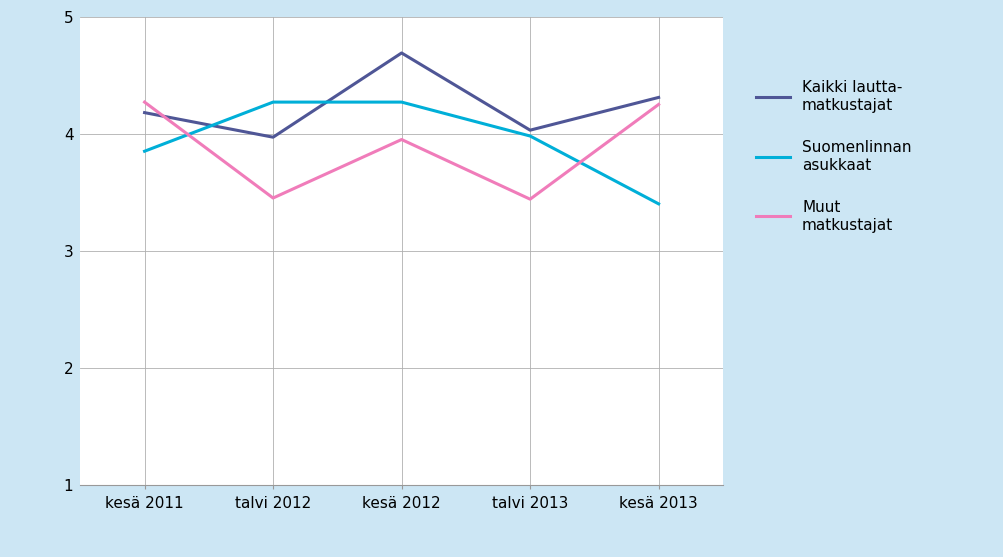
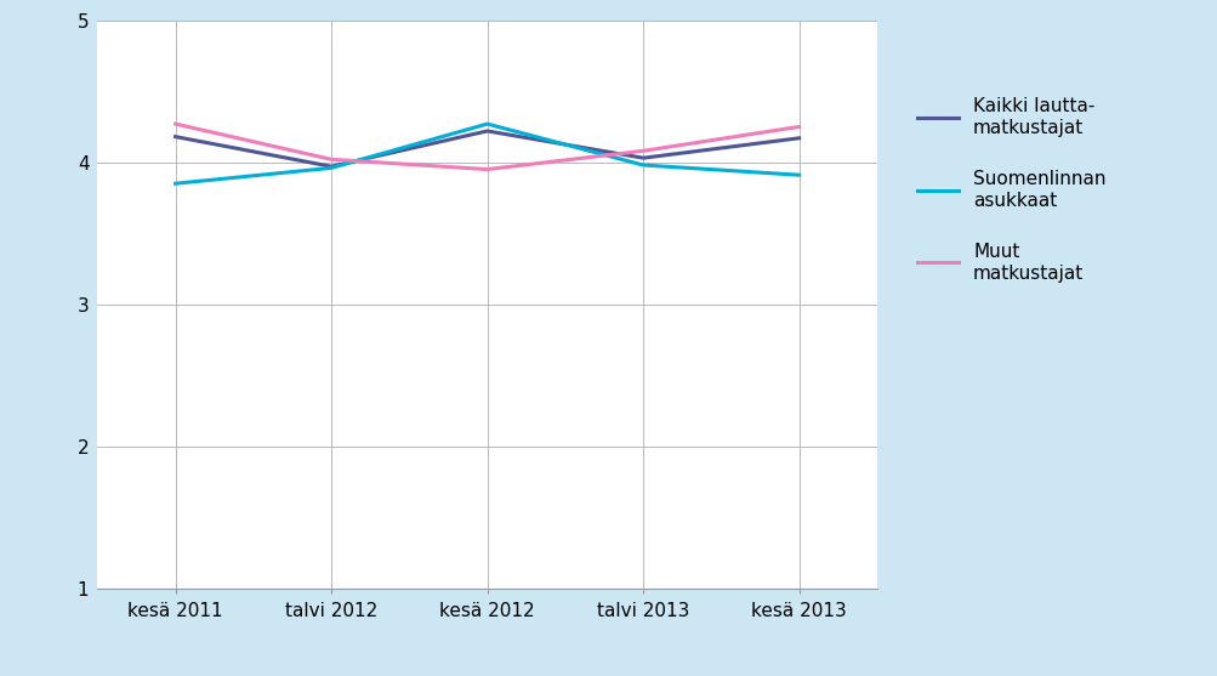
Suomenlinnan asukkaat/talvi 2012: 4.27 -> 3.96
Muut matkustajat/talvi 2012: 3.45 -> 4.02
Kaikki lautta- matkustajat/kesä 2012: 4.69 -> 4.22
Muut matkustajat/talvi 2013: 3.44 -> 4.08
Kaikki lautta- matkustajat/kesä 2013: 4.31 -> 4.17
Suomenlinnan asukkaat/kesä 2013: 3.40 -> 3.91
